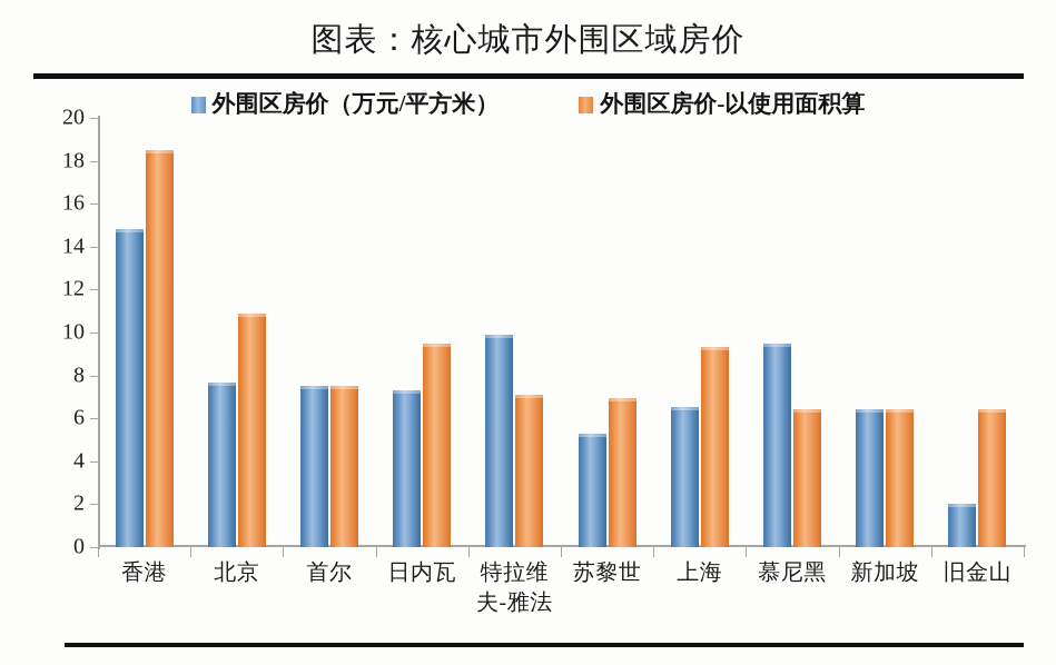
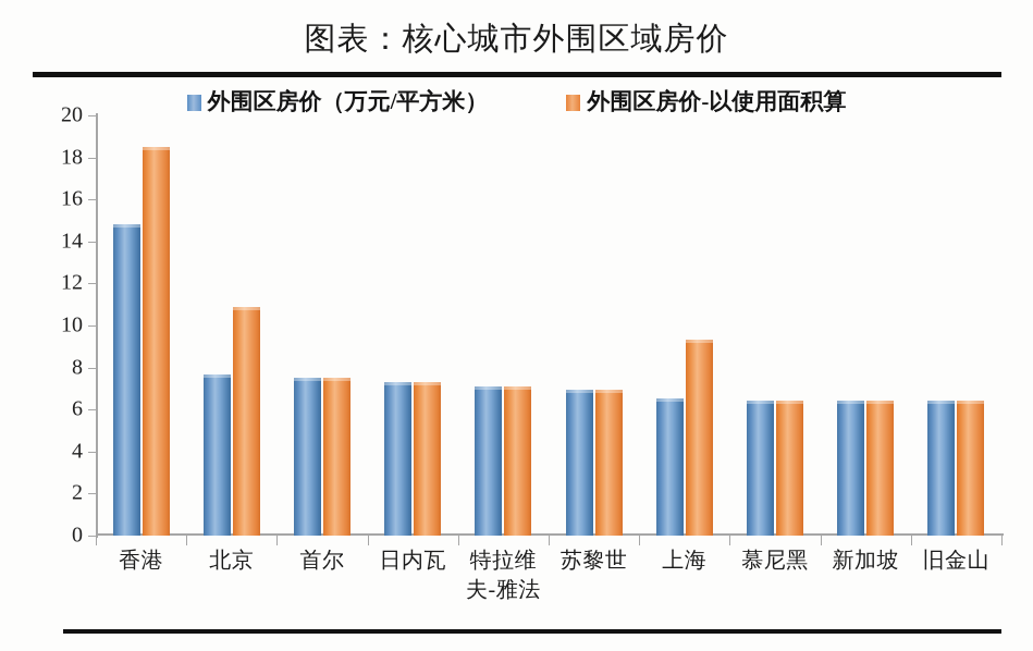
外围区房价-以使用面积算/日内瓦: 9.5 -> 7.3
外围区房价（万元/平方米）/特拉维夫-雅法: 9.9 -> 7.1
外围区房价（万元/平方米）/苏黎世: 5.3 -> 7.0
外围区房价（万元/平方米）/慕尼黑: 9.5 -> 6.5
外围区房价（万元/平方米）/旧金山: 2.0 -> 6.4
